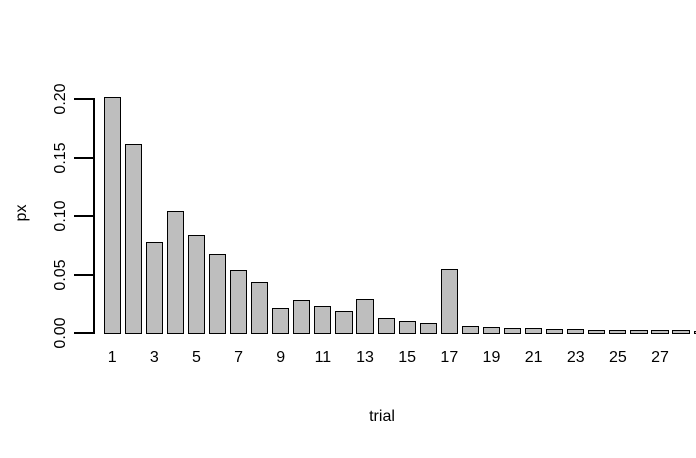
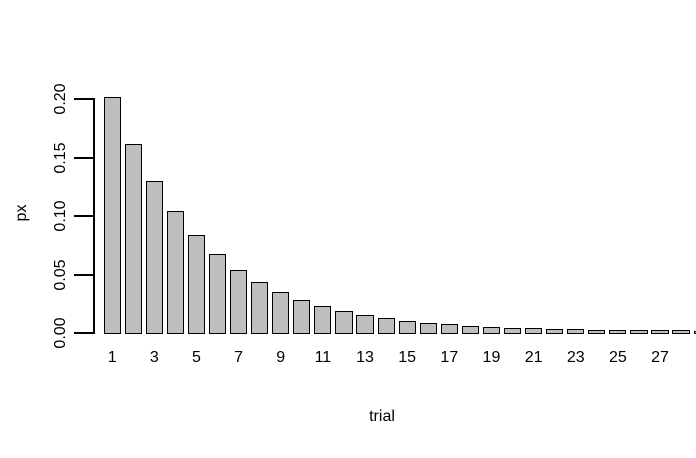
3: 0.076 -> 0.128
9: 0.020 -> 0.034
13: 0.027 -> 0.014
17: 0.053 -> 0.006
